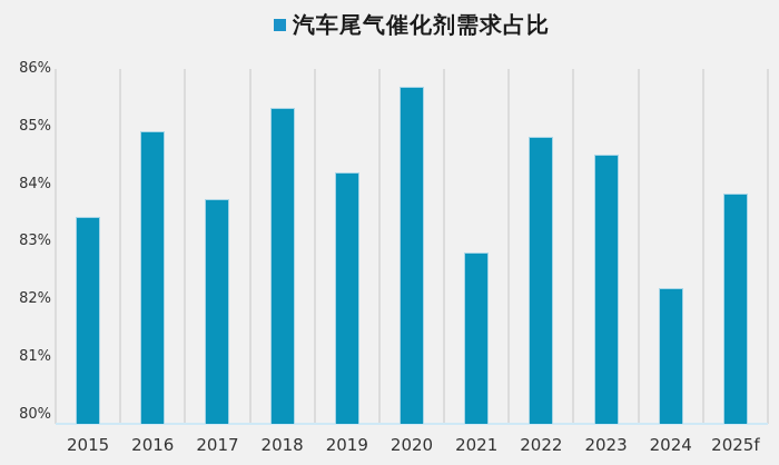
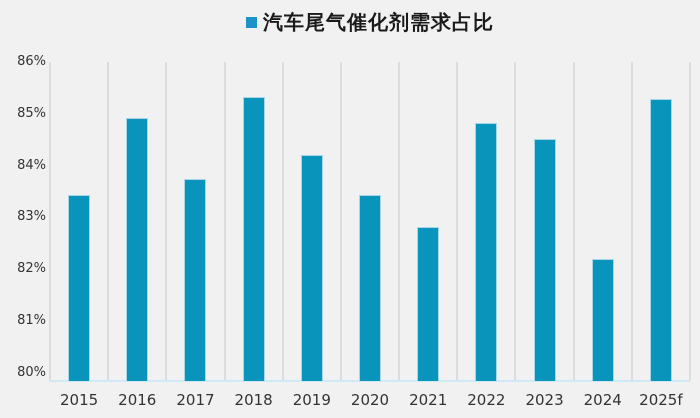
2020: 85.7% -> 83.5%
2025f: 83.9% -> 85.3%
